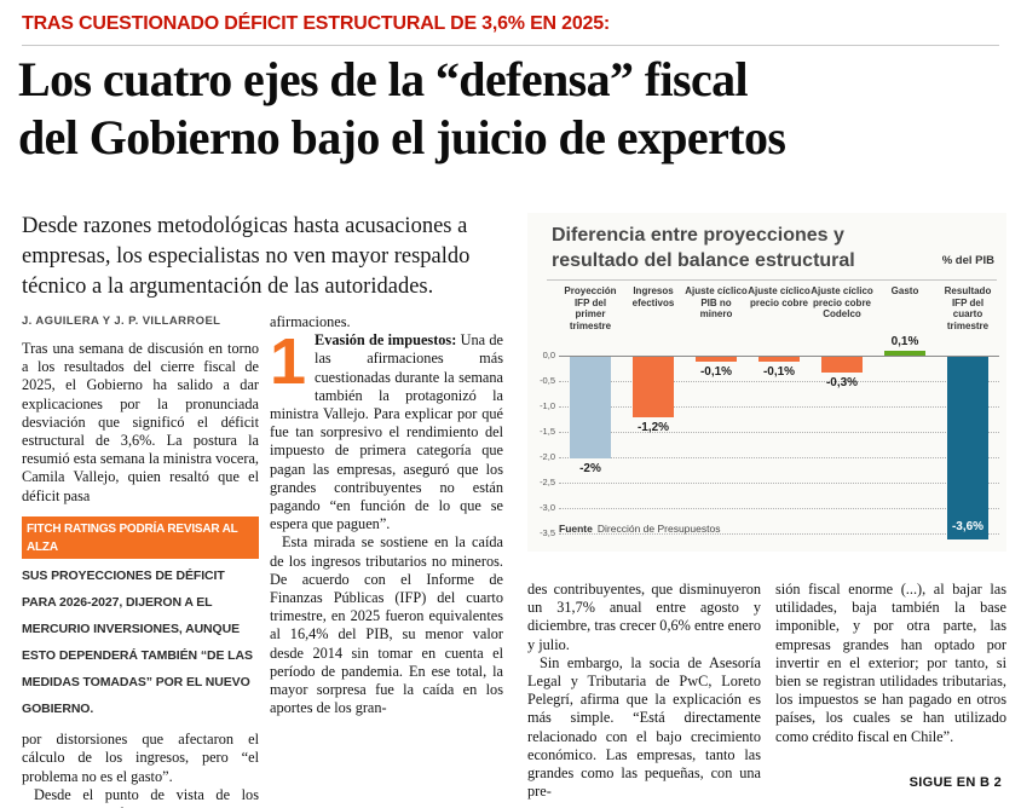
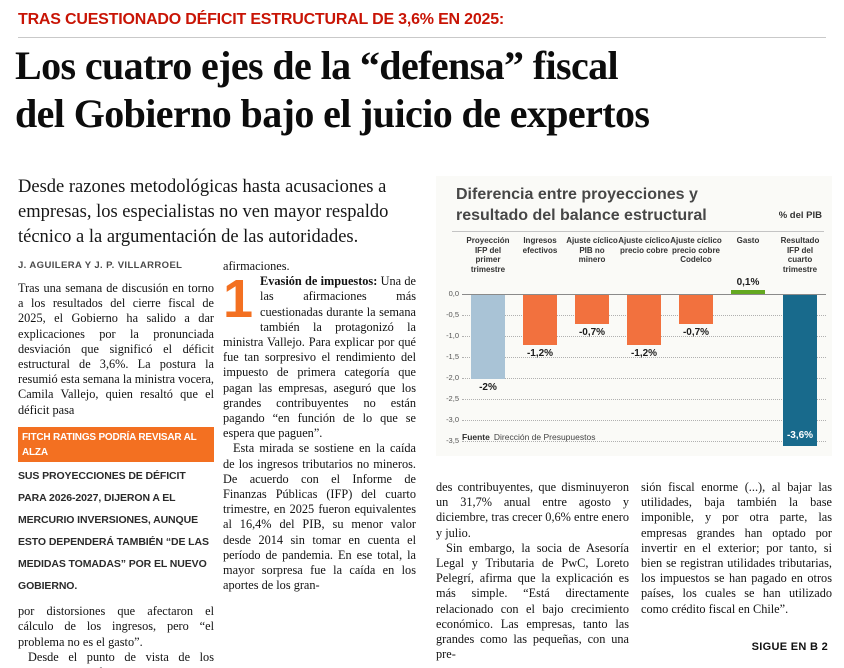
Ajuste cíclico PIB no minero: -0,1% -> -0,7%
Ajuste cíclico precio cobre: -0,1% -> -1,2%
Ajuste cíclico precio cobre Codelco: -0,3% -> -0,7%
